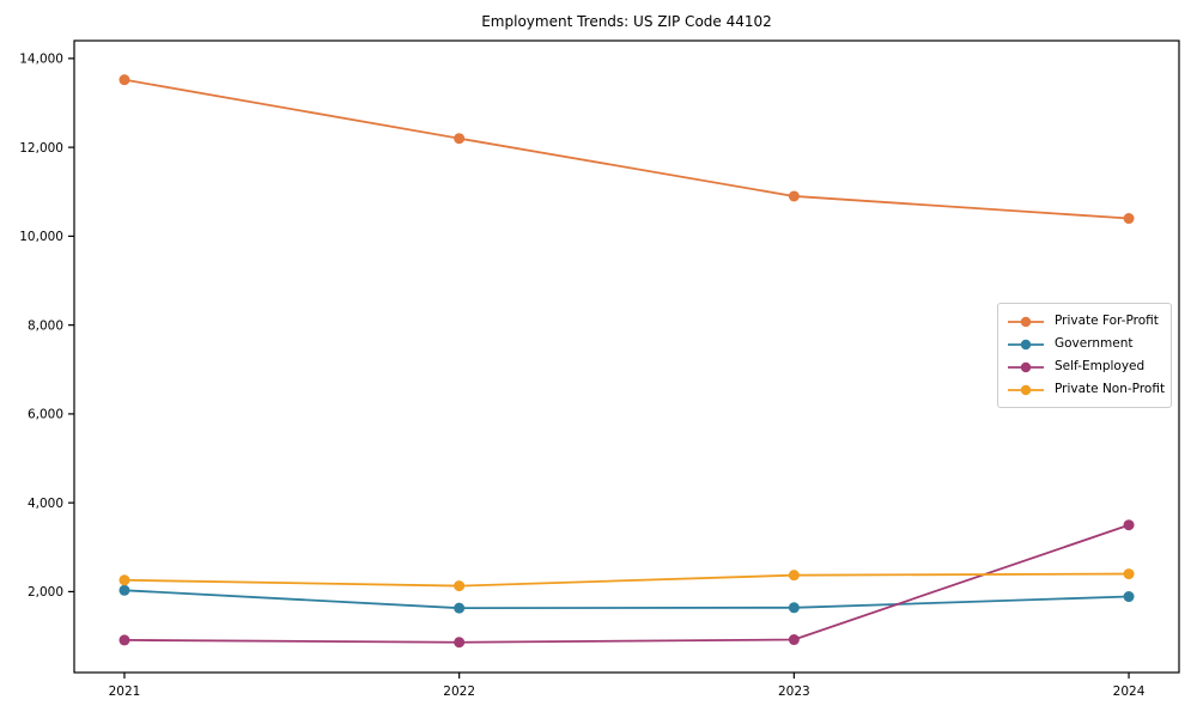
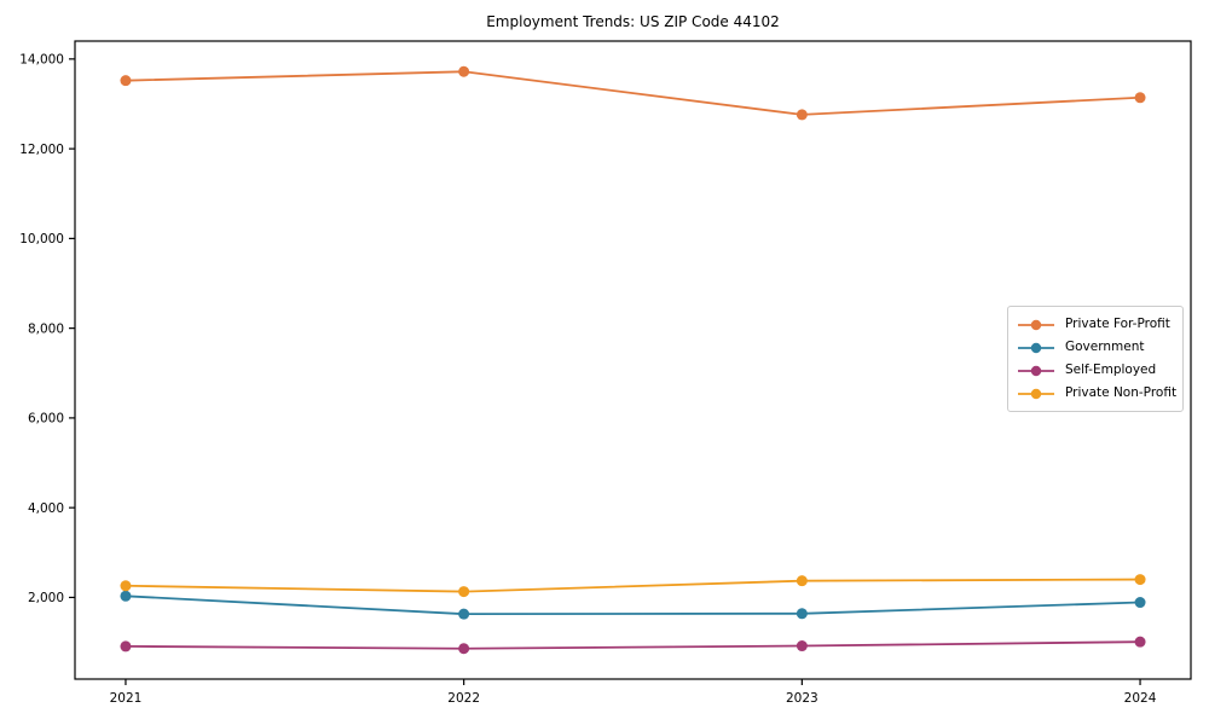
Private For-Profit/2022: 12200 -> 13700
Private For-Profit/2023: 10900 -> 12800
Private For-Profit/2024: 10400 -> 13100
Self-Employed/2024: 3500 -> 1000
